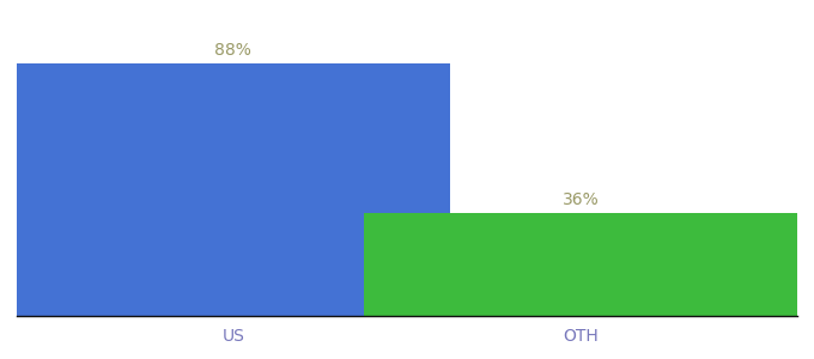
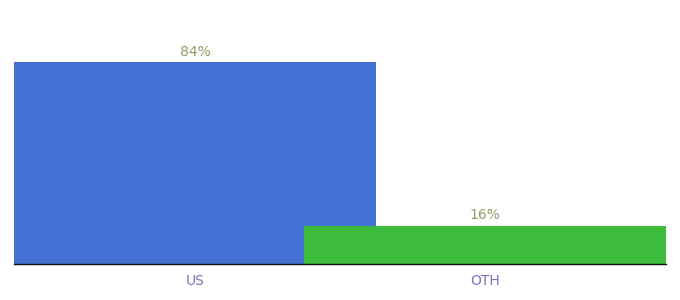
US: 88% -> 84%
OTH: 36% -> 16%
